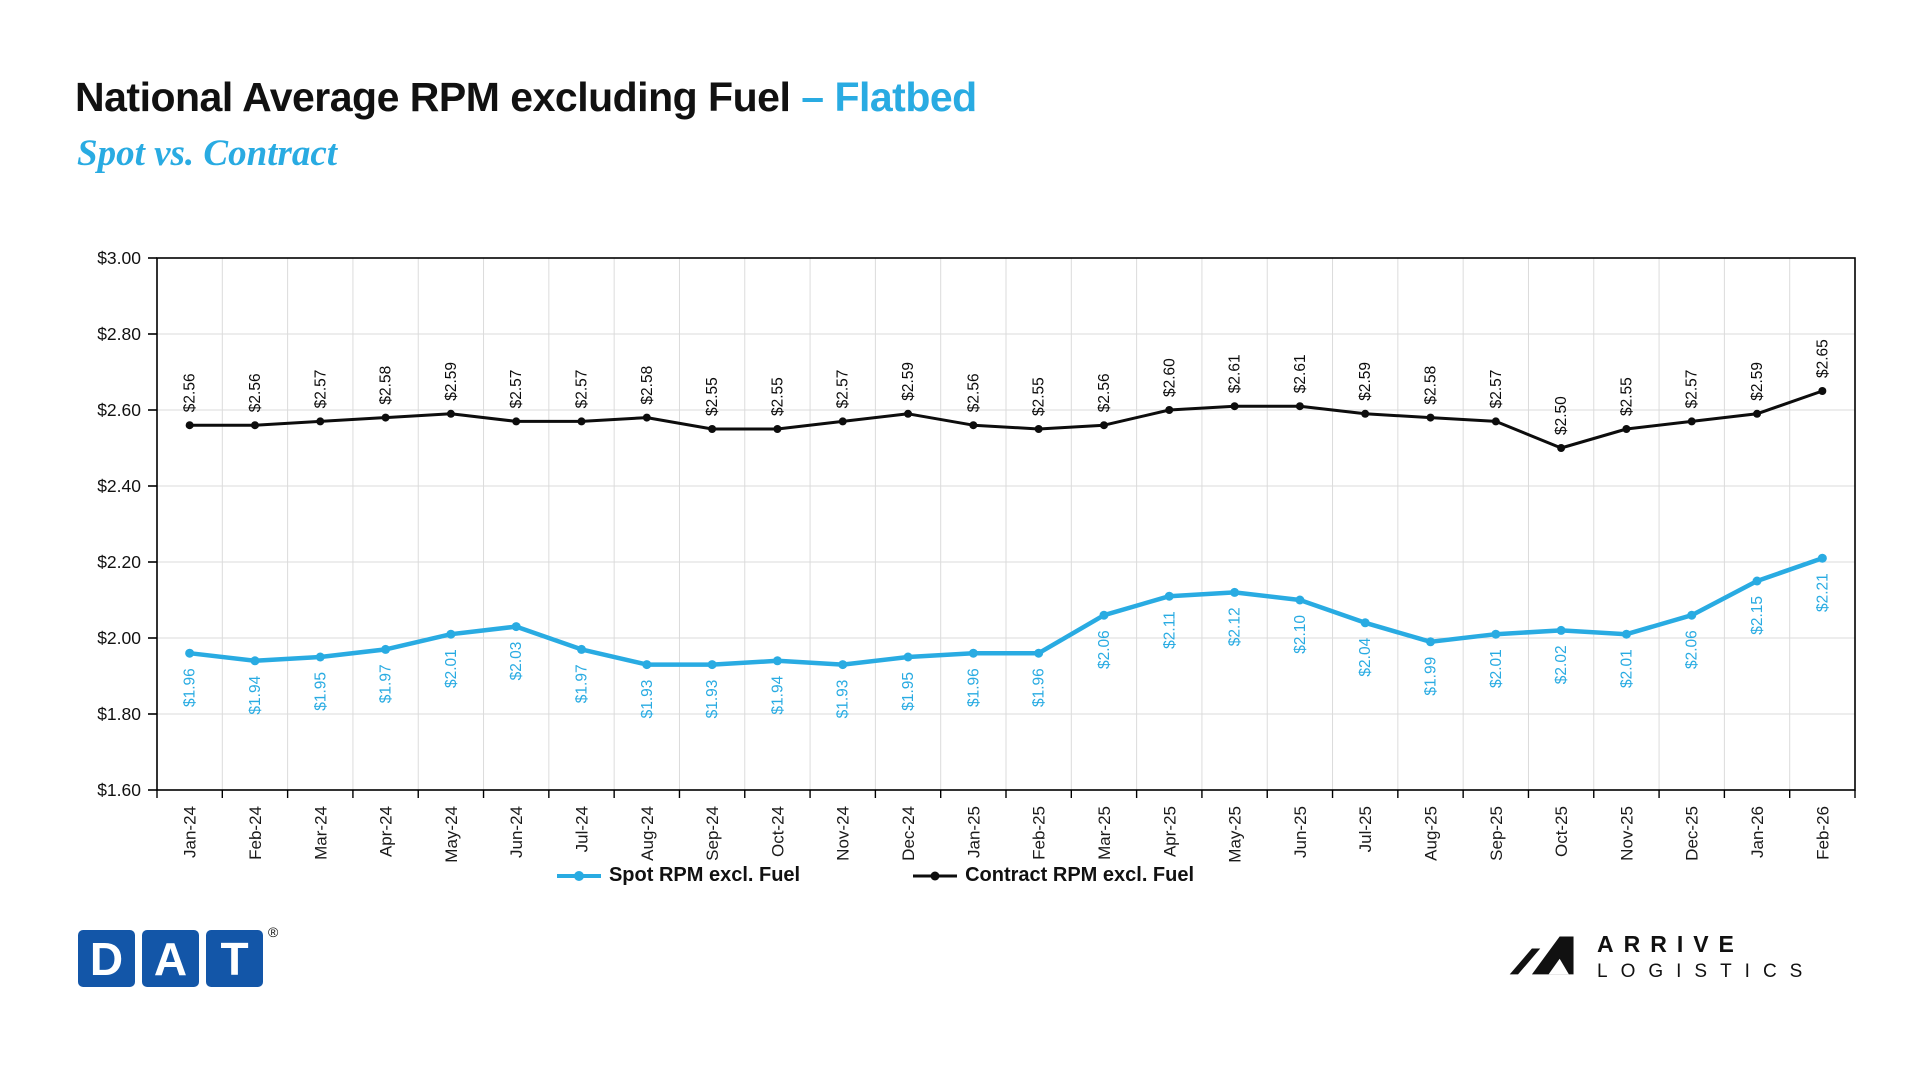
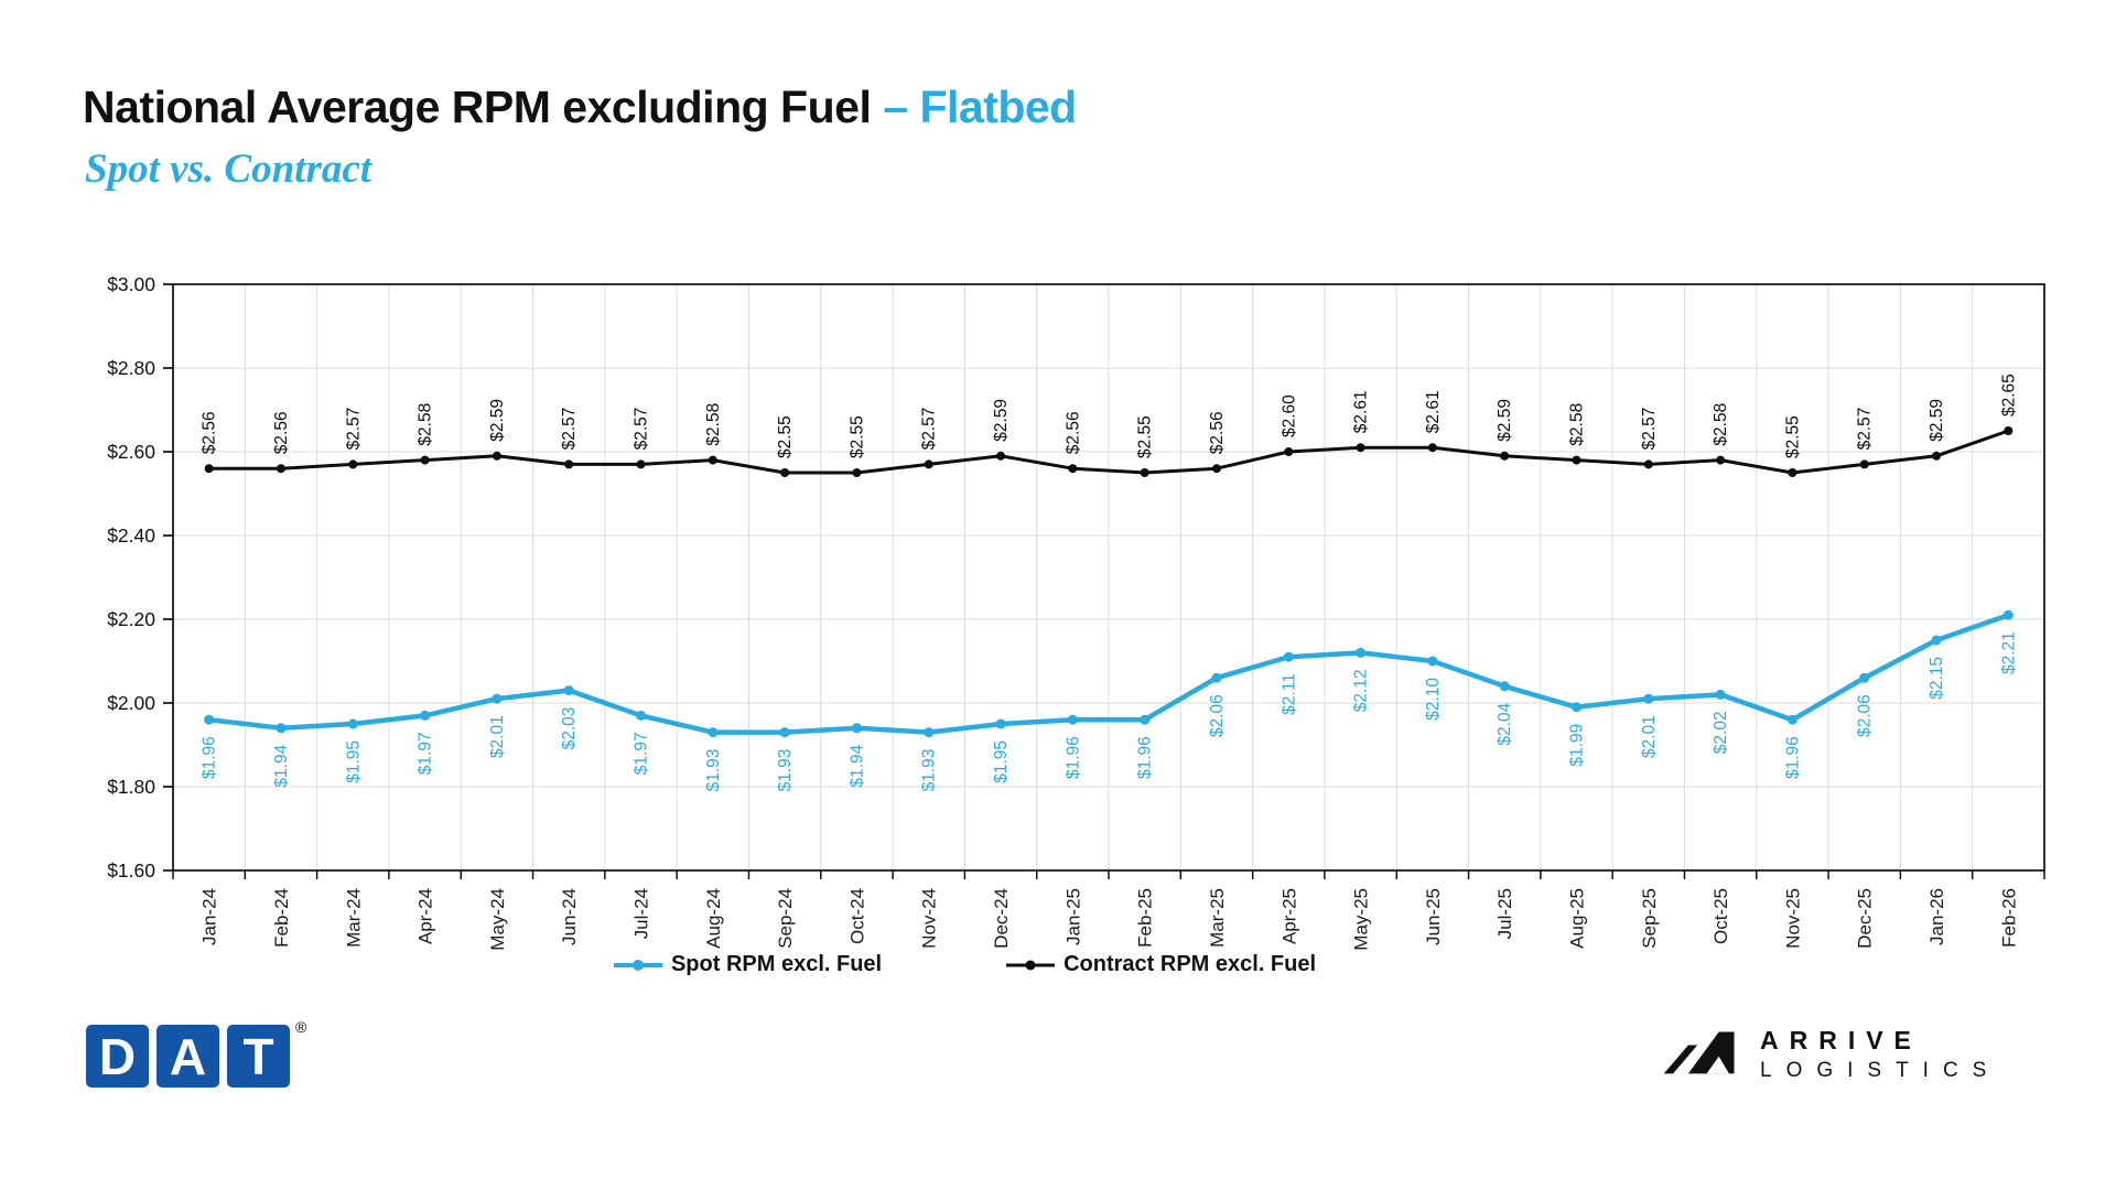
Contract RPM excl. Fuel/Oct-25: $2.50 -> $2.58
Spot RPM excl. Fuel/Nov-25: $2.01 -> $1.96
